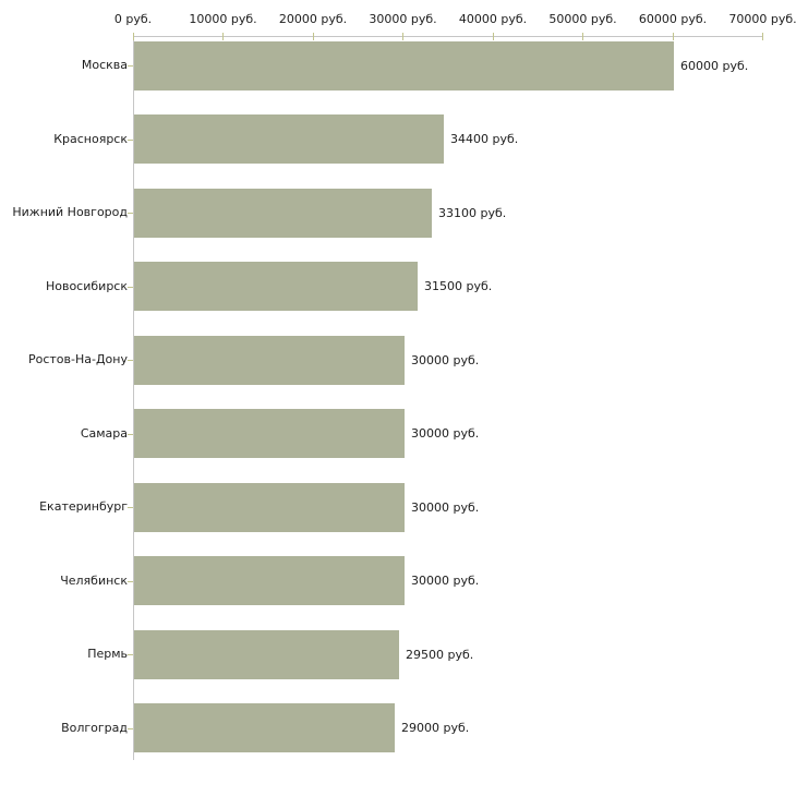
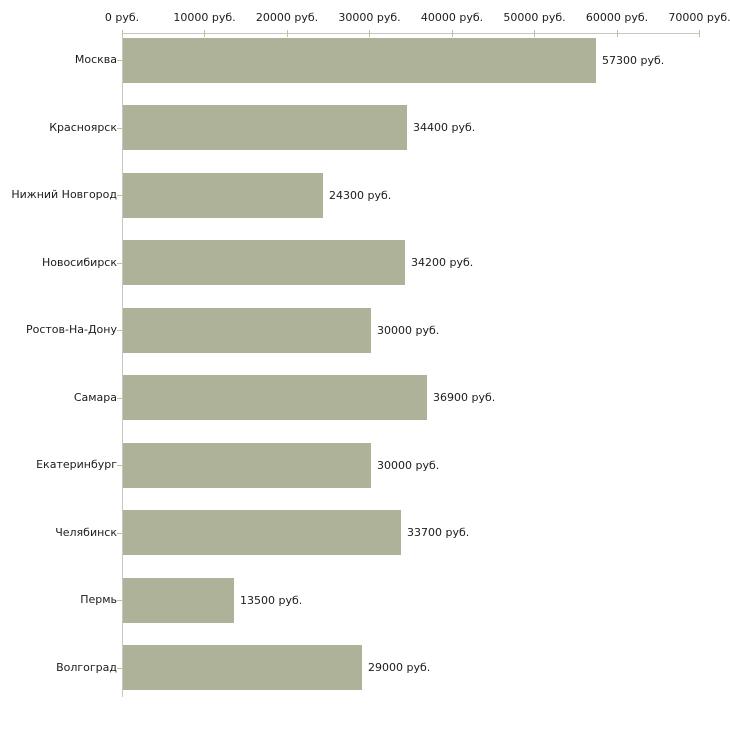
Москва: 60000 -> 57300
Нижний Новгород: 33100 -> 24300
Новосибирск: 31500 -> 34200
Самара: 30000 -> 36900
Челябинск: 30000 -> 33700
Пермь: 29500 -> 13500
